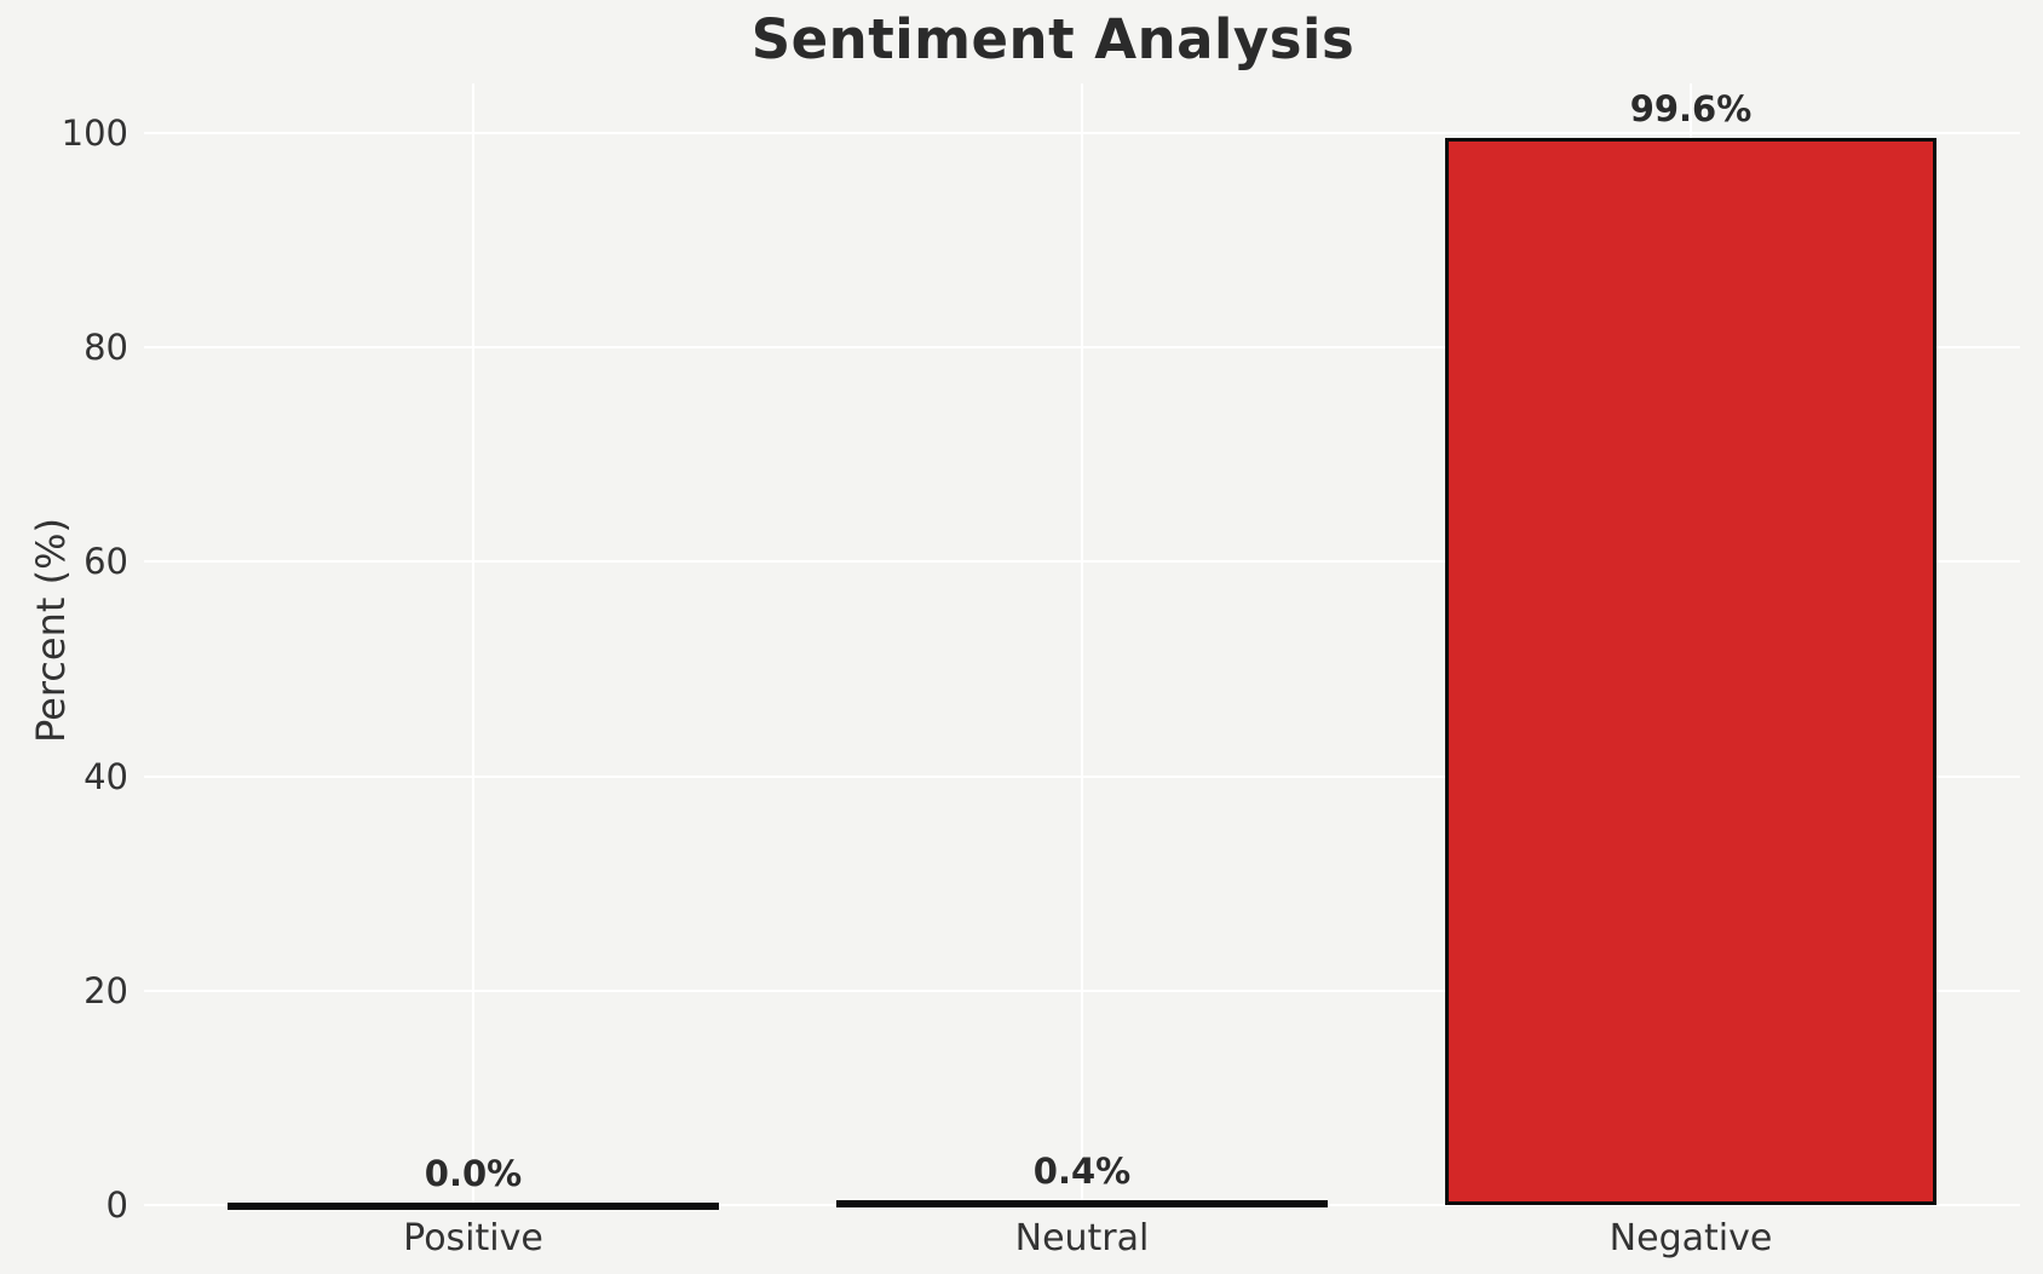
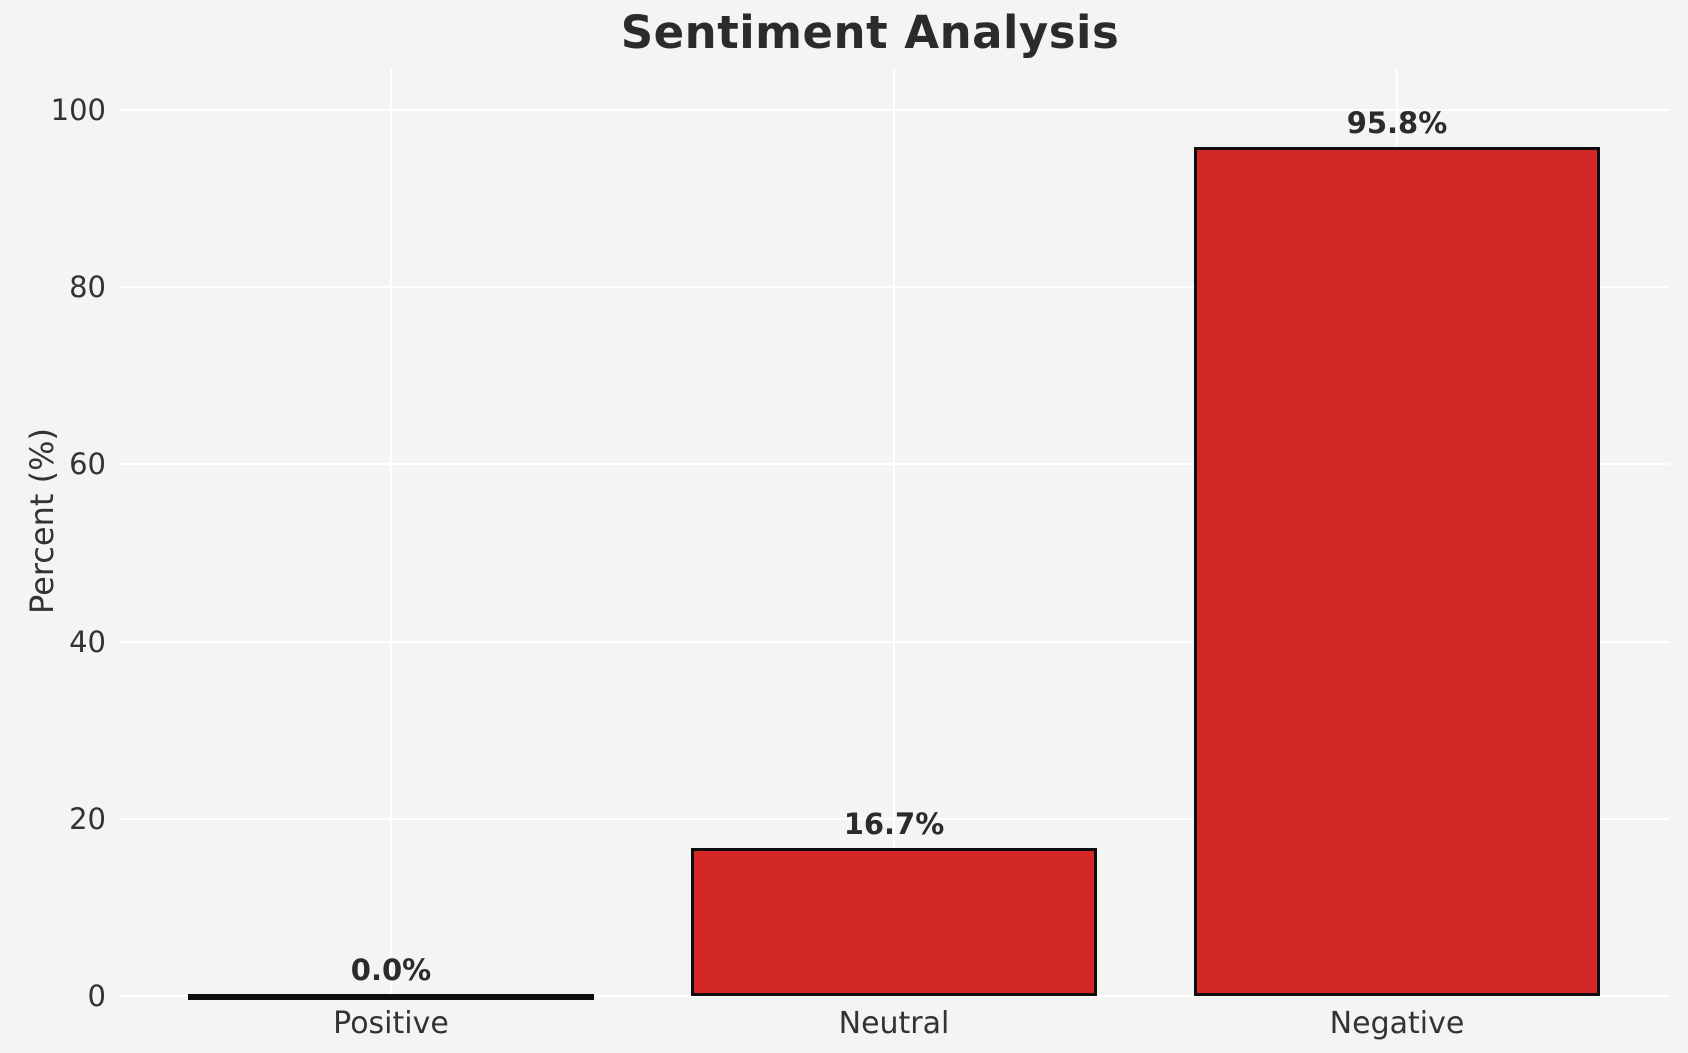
Neutral: 0.4% -> 16.7%
Negative: 99.6% -> 95.8%
